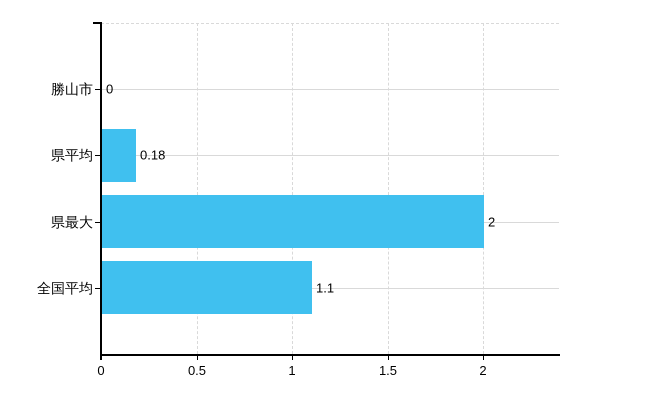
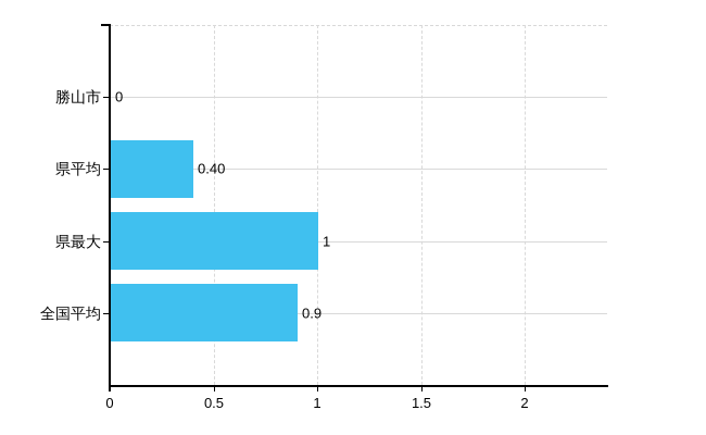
県平均: 0.18 -> 0.40
県最大: 2 -> 1
全国平均: 1.1 -> 0.9
